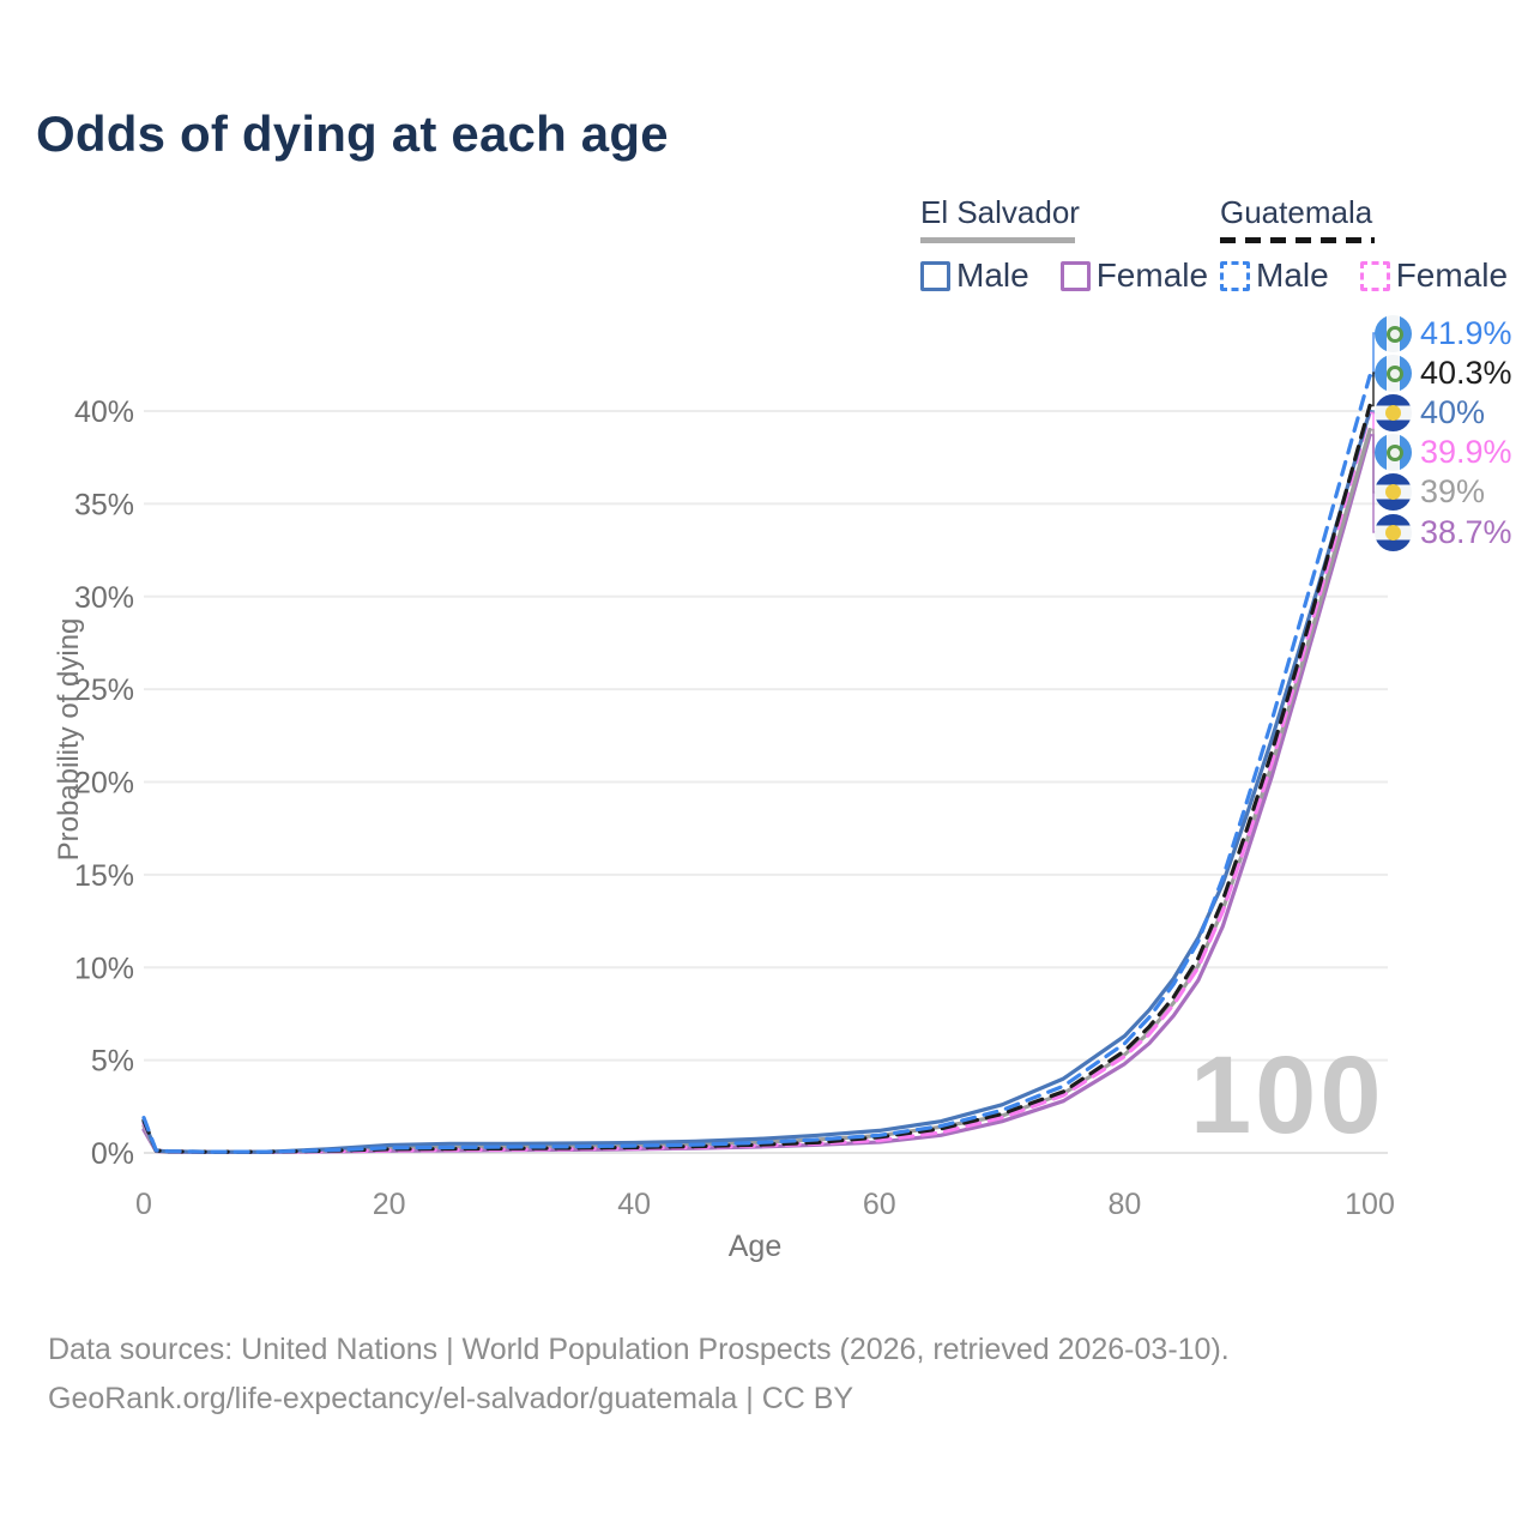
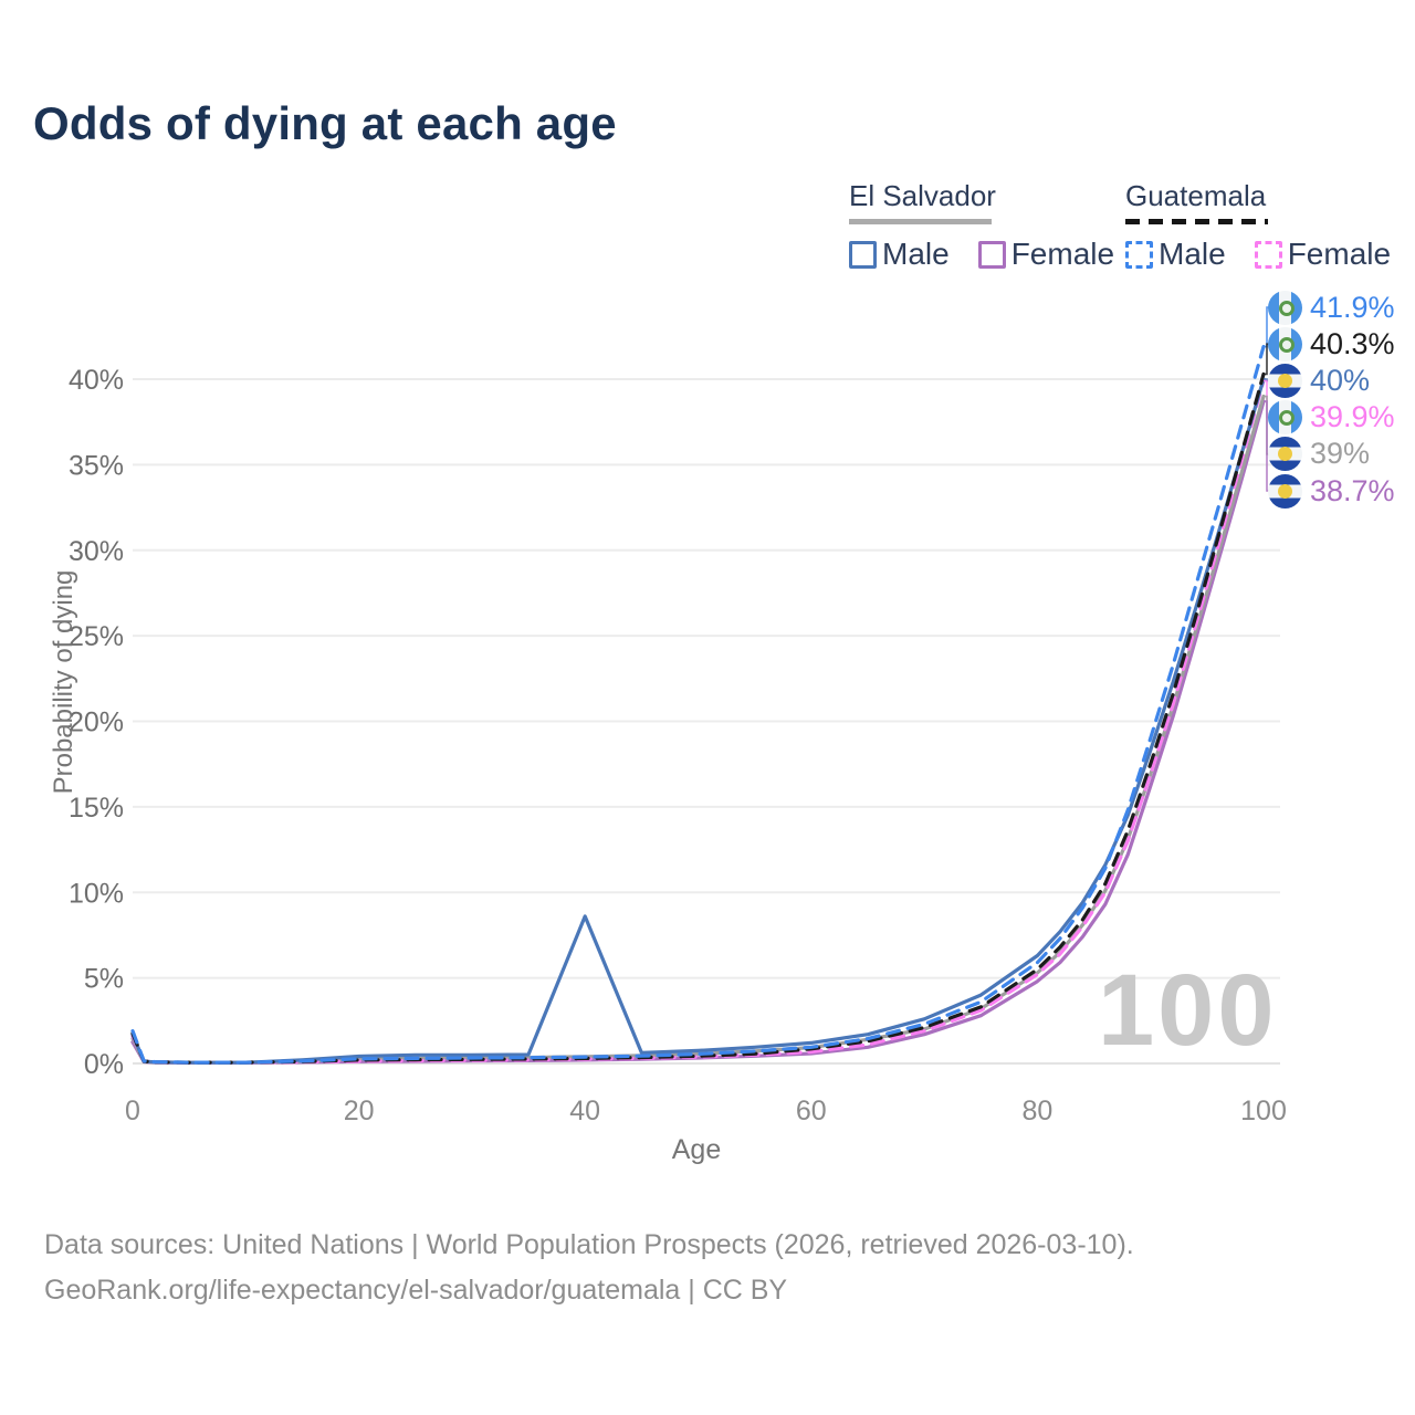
El Salvador Male/40: 0.6% -> 8.6%
